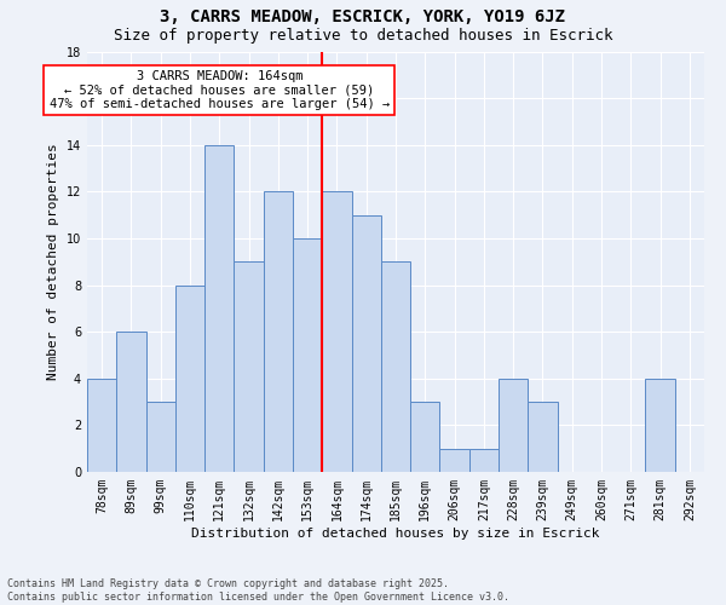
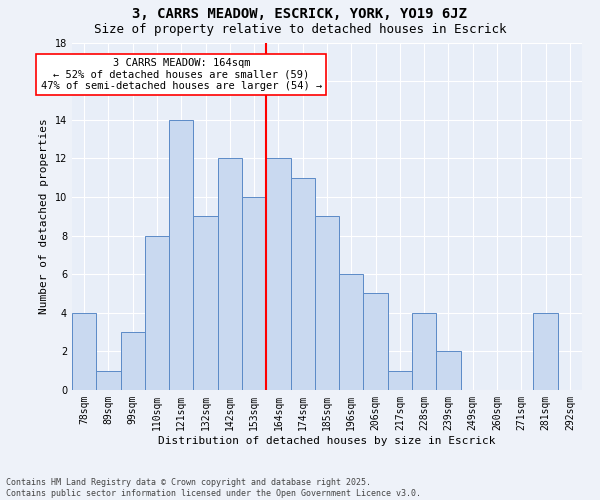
89sqm: 6 -> 1
196sqm: 3 -> 6
206sqm: 1 -> 5
239sqm: 3 -> 2
